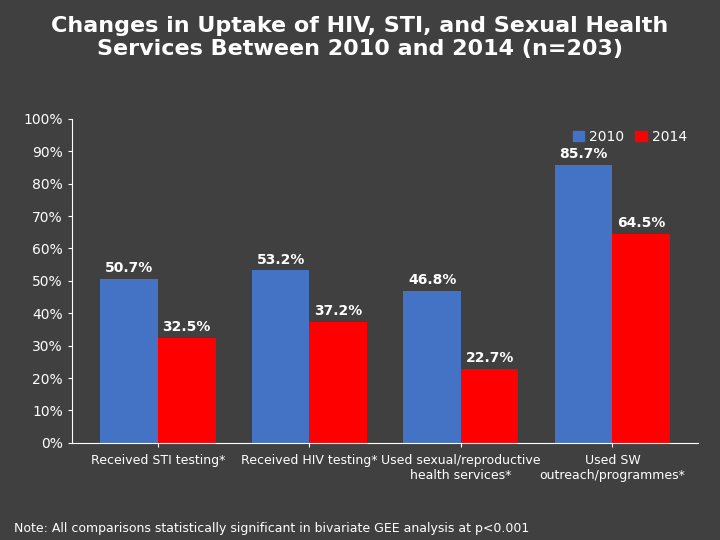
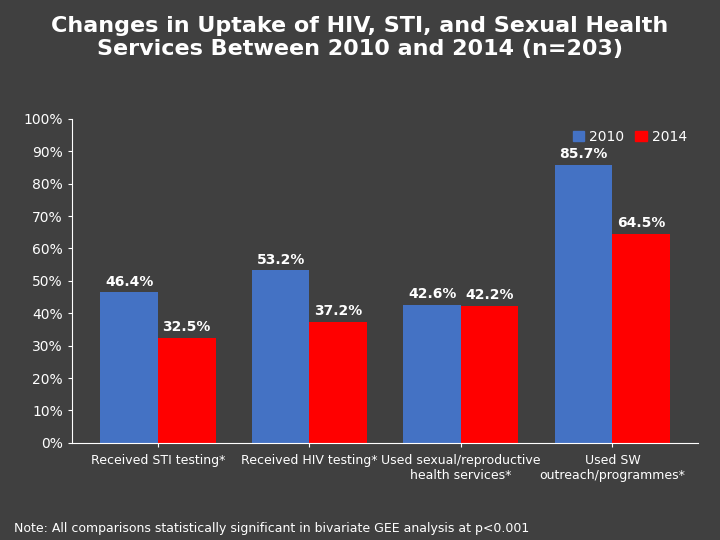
2010/Received STI testing*: 50.7% -> 46.4%
2010/Used sexual/reproductive health services*: 46.8% -> 42.6%
2014/Used sexual/reproductive health services*: 22.7% -> 42.2%
